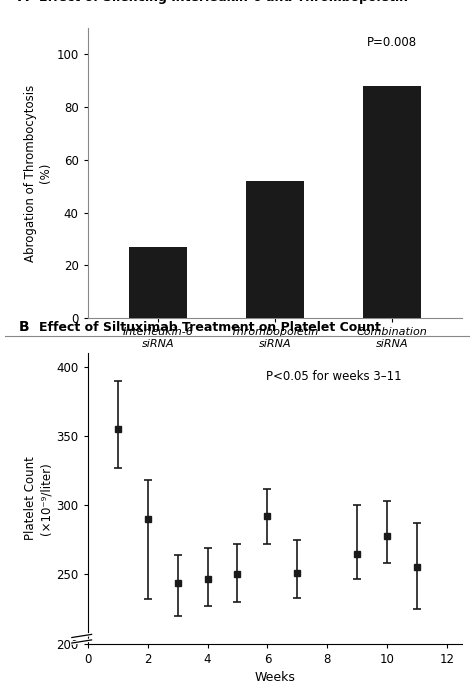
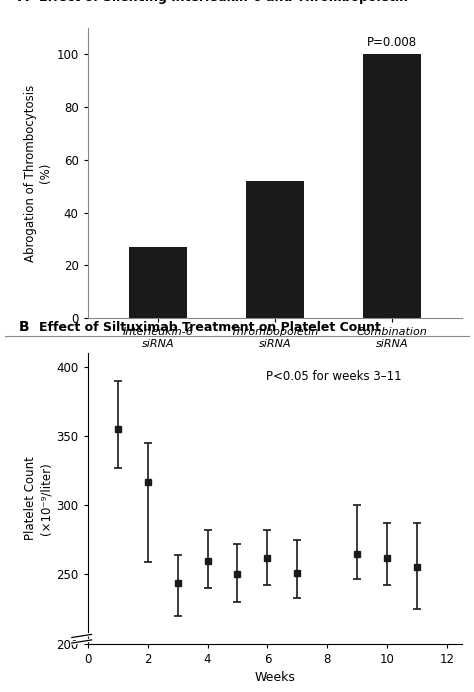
Combination siRNA: 88 -> 100
2: 290 -> 317
4: 247 -> 260
6: 292 -> 262
10: 278 -> 262
